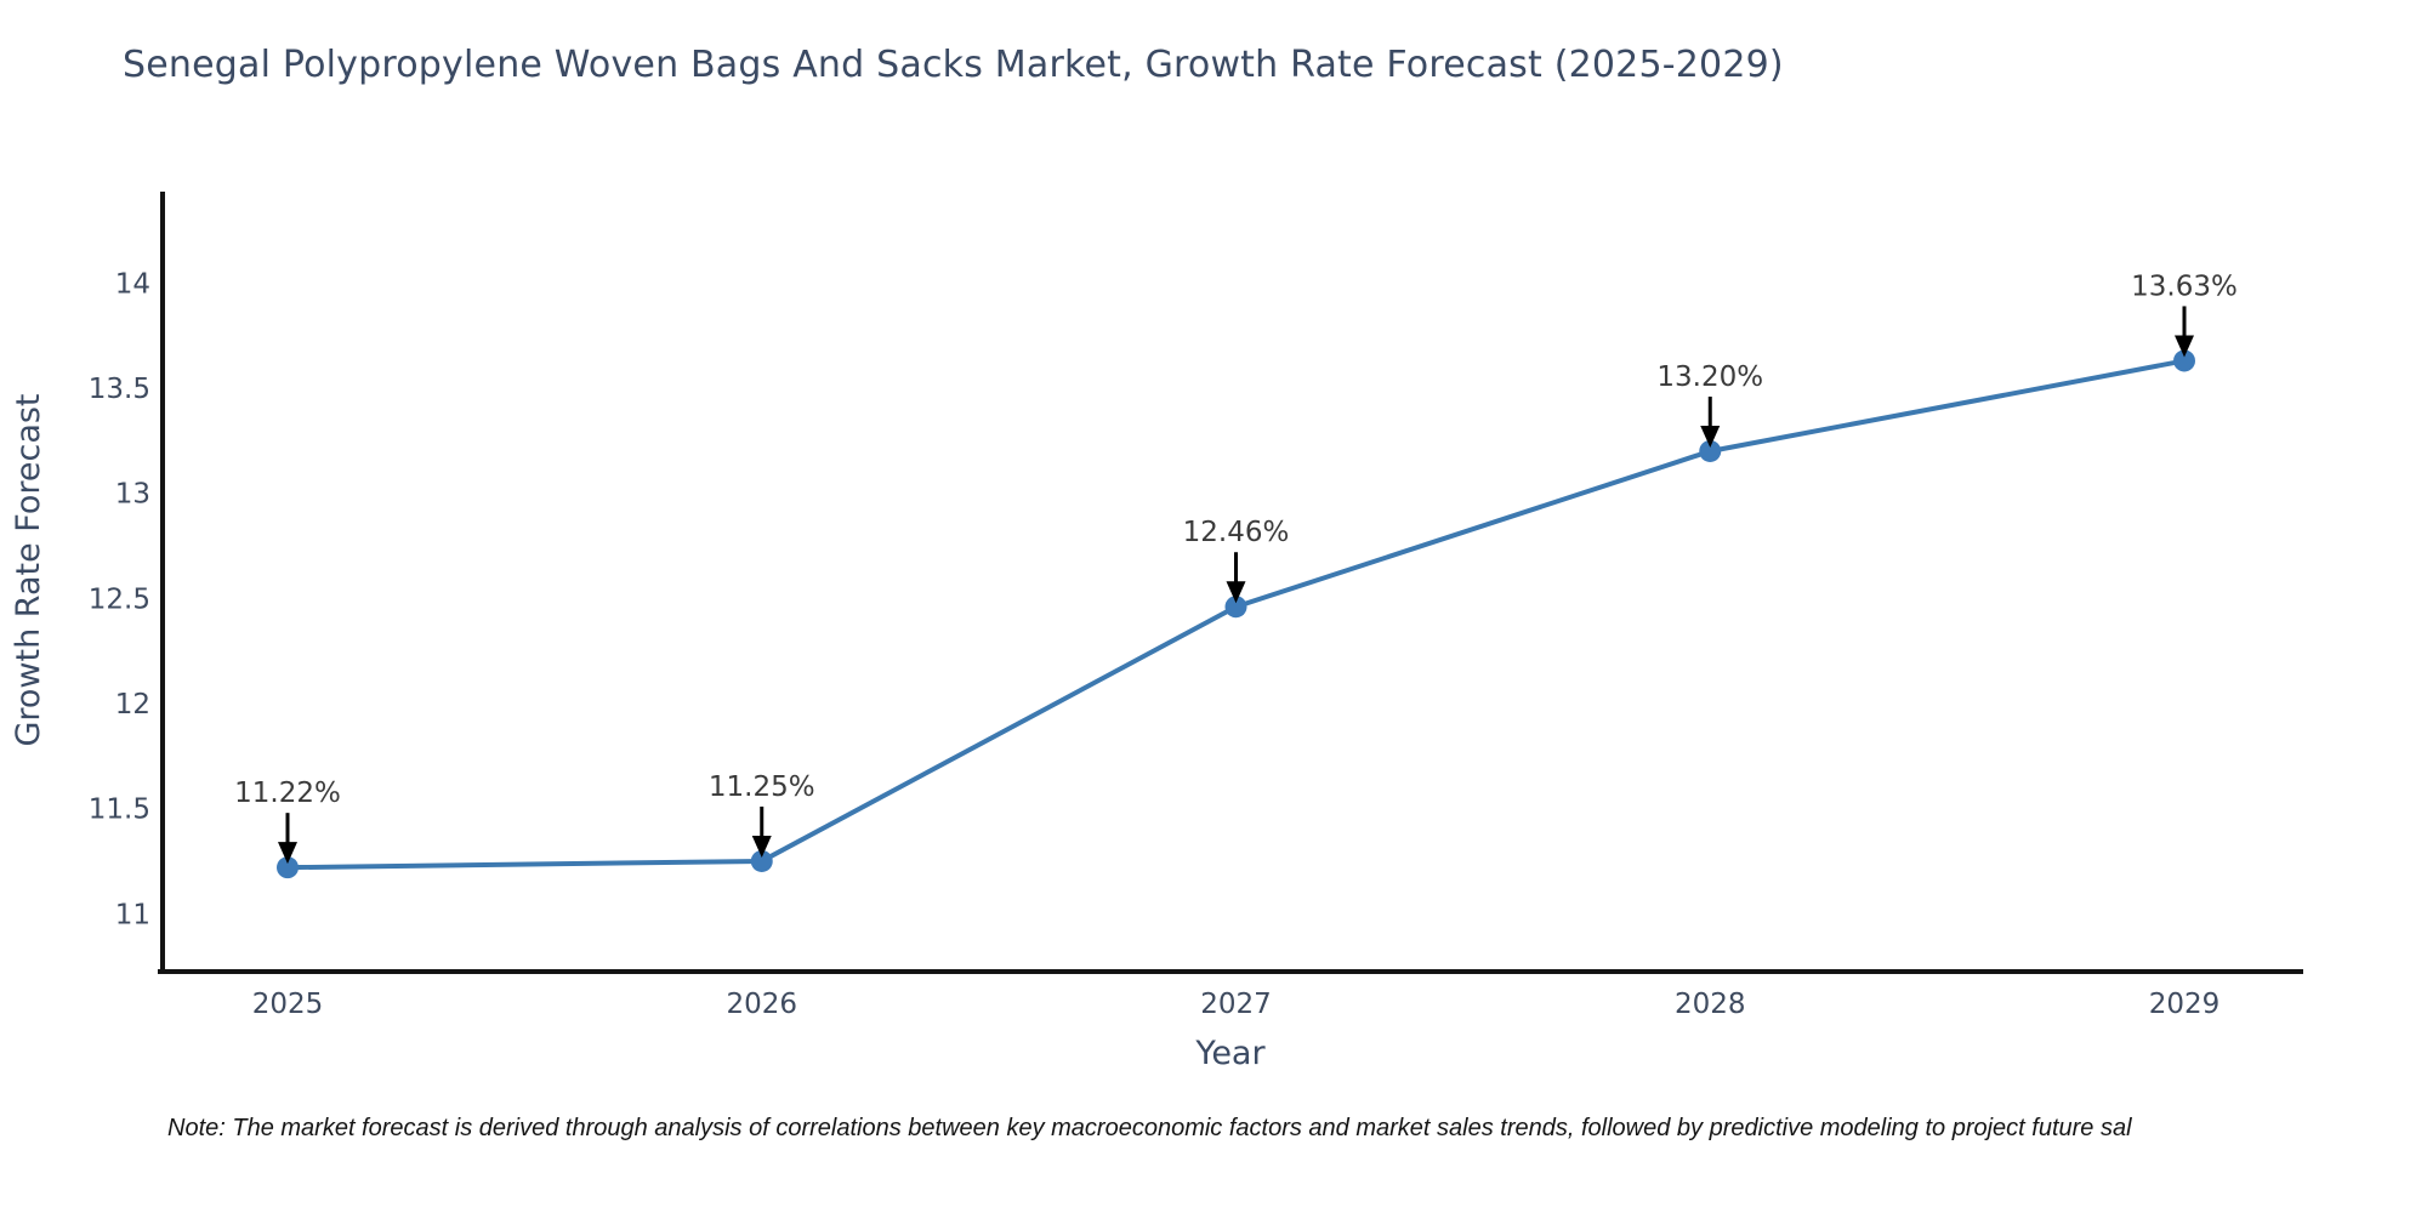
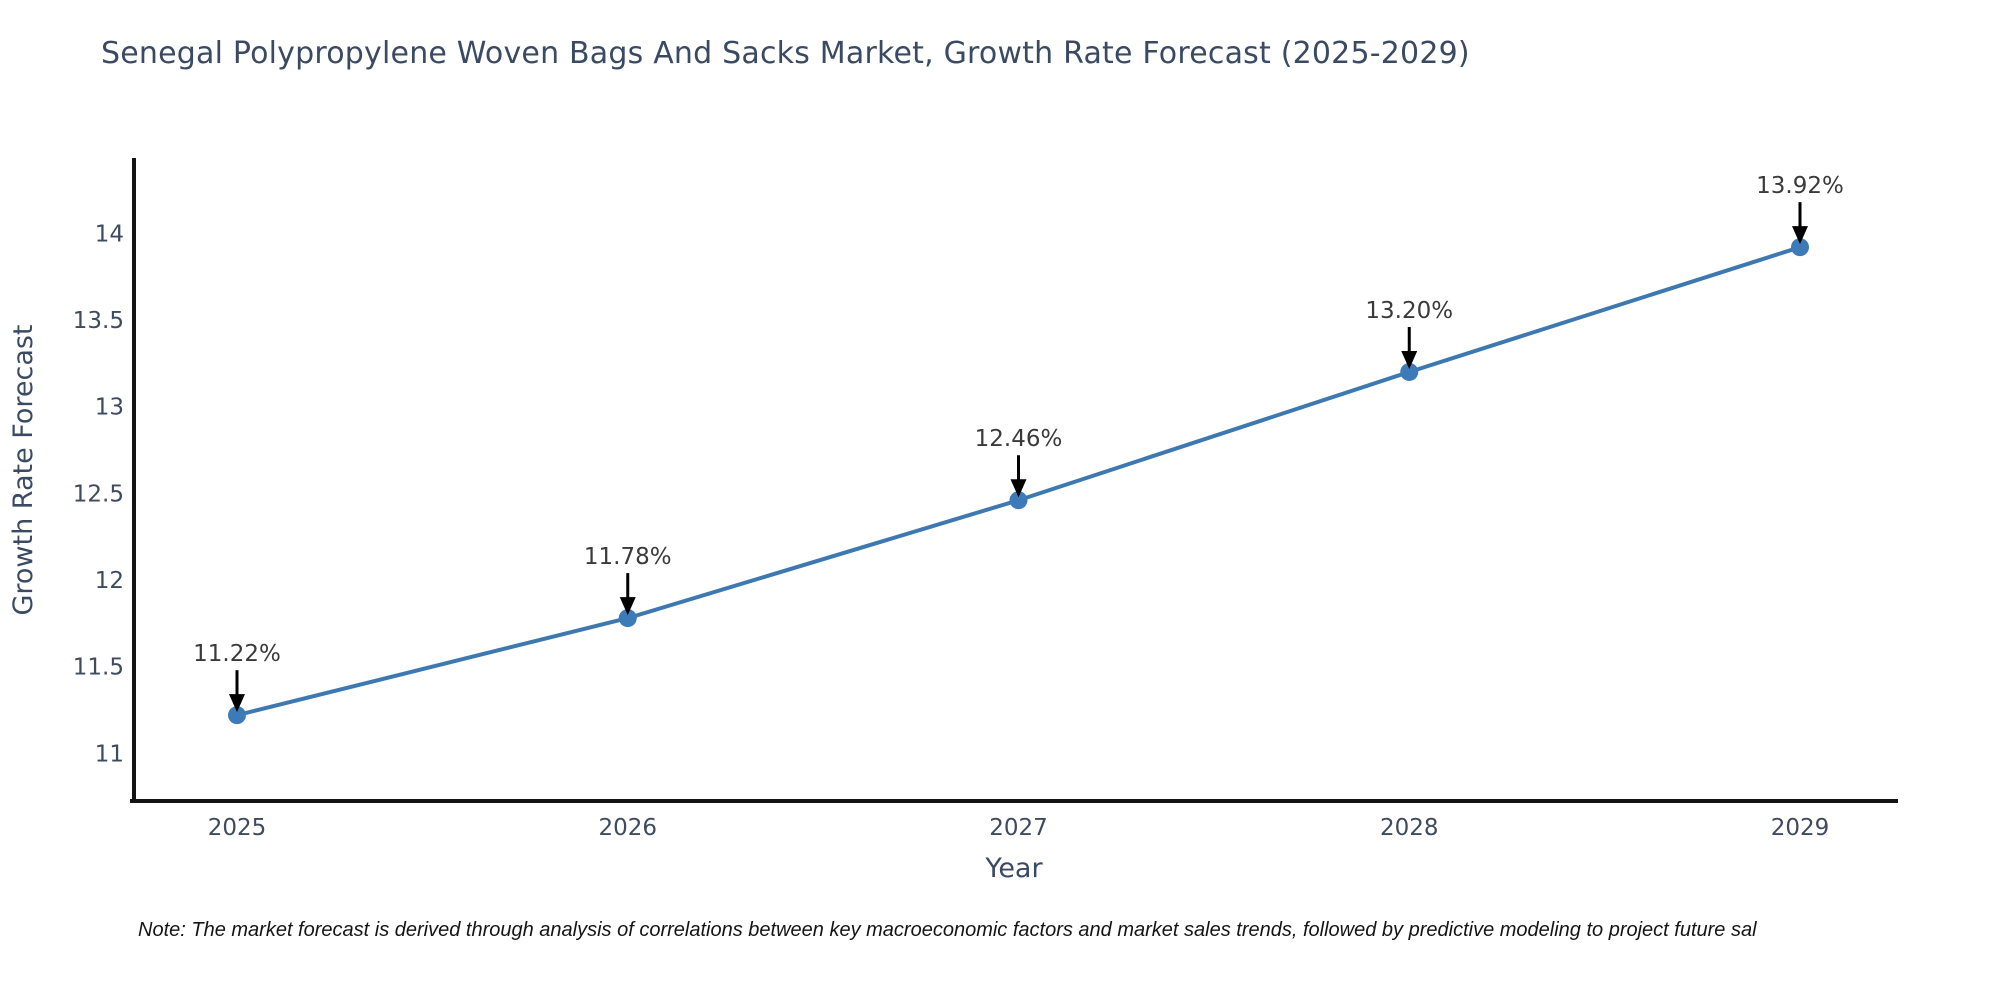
2026: 11.25% -> 11.78%
2029: 13.63% -> 13.92%
